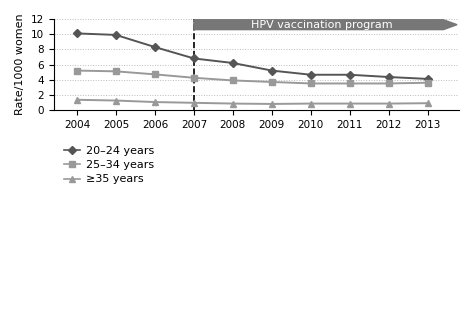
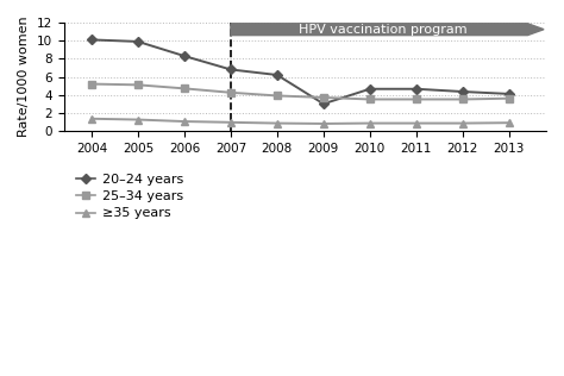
20–24 years/2009: 5.2 -> 3.0
